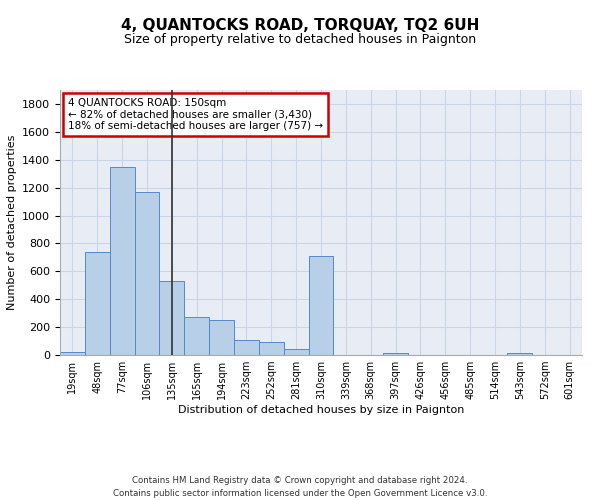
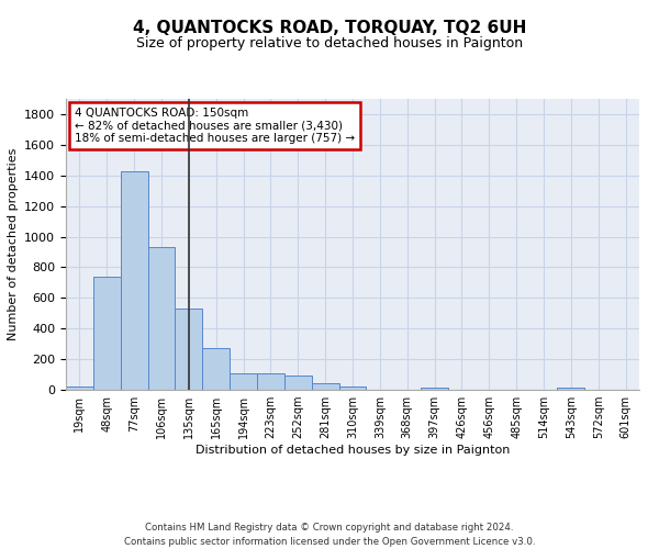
77sqm: 1350 -> 1430
106sqm: 1170 -> 940
194sqm: 250 -> 110
310sqm: 710 -> 20
